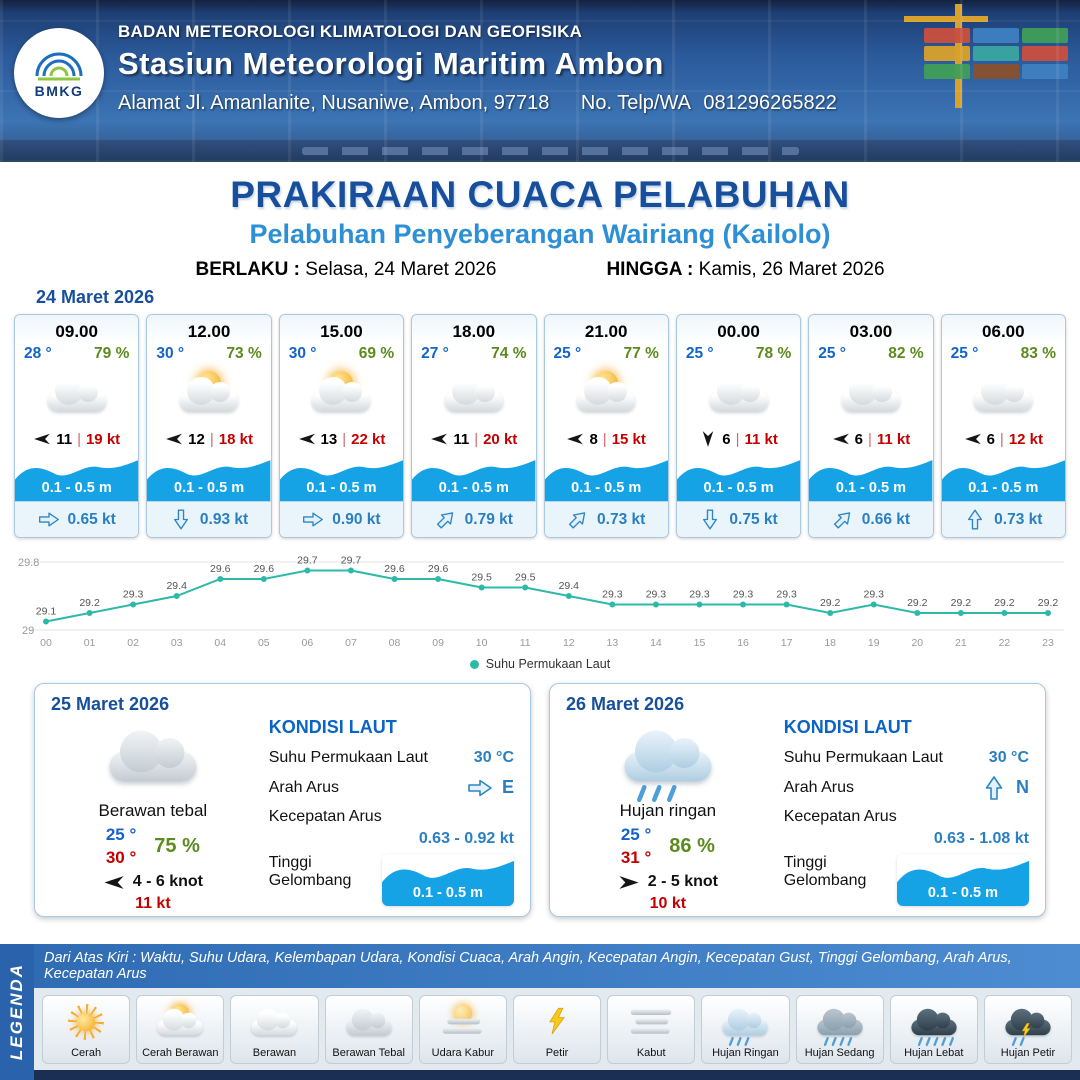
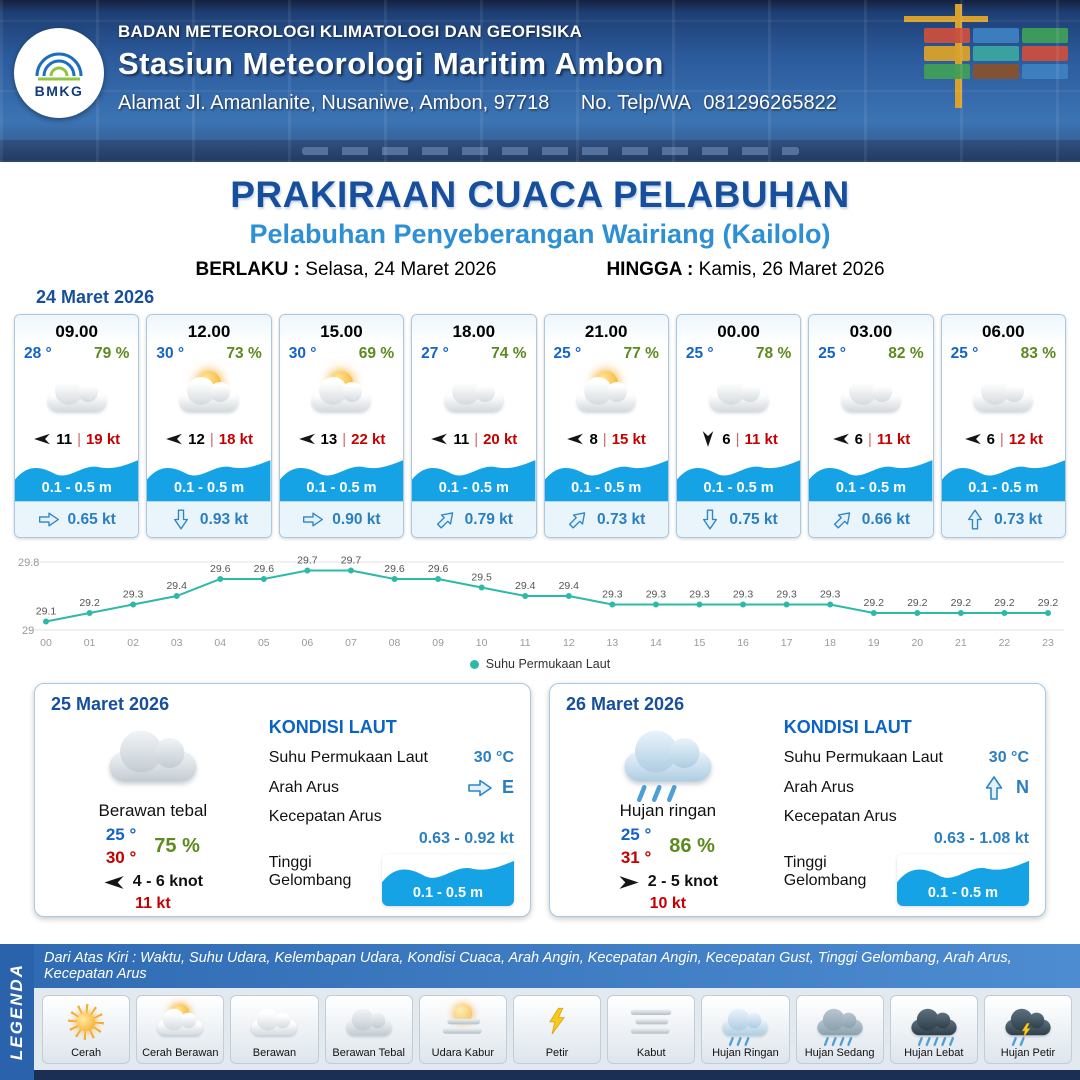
11: 29.5 -> 29.4
18: 29.2 -> 29.3
19: 29.3 -> 29.2
